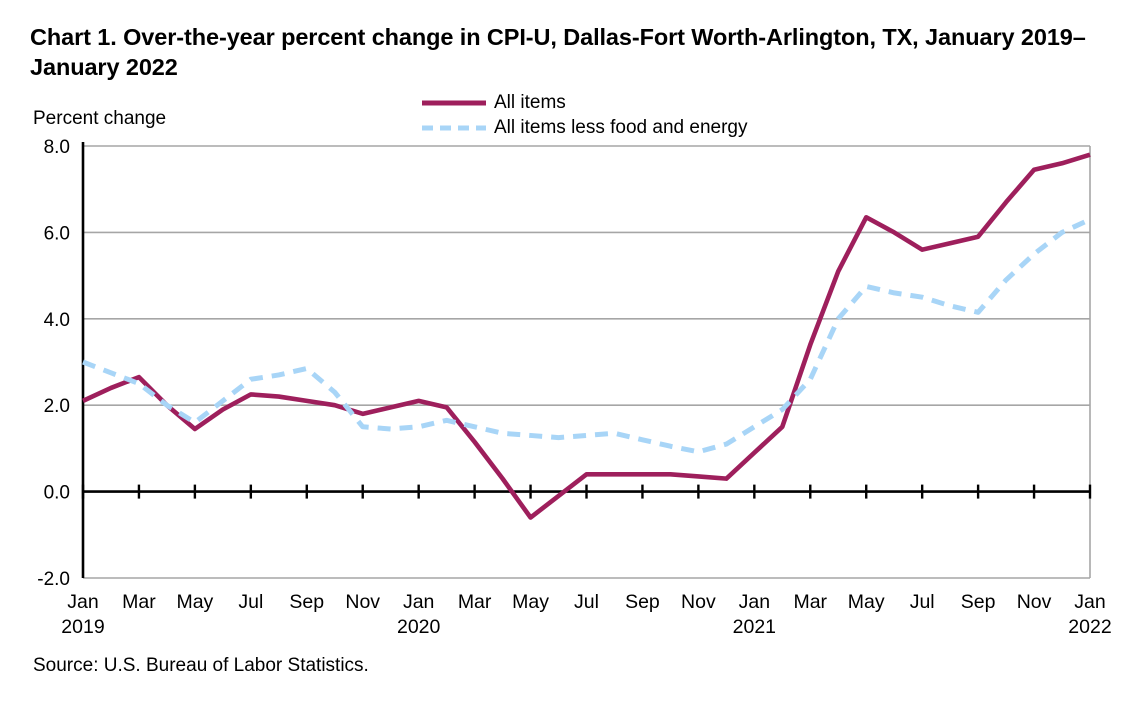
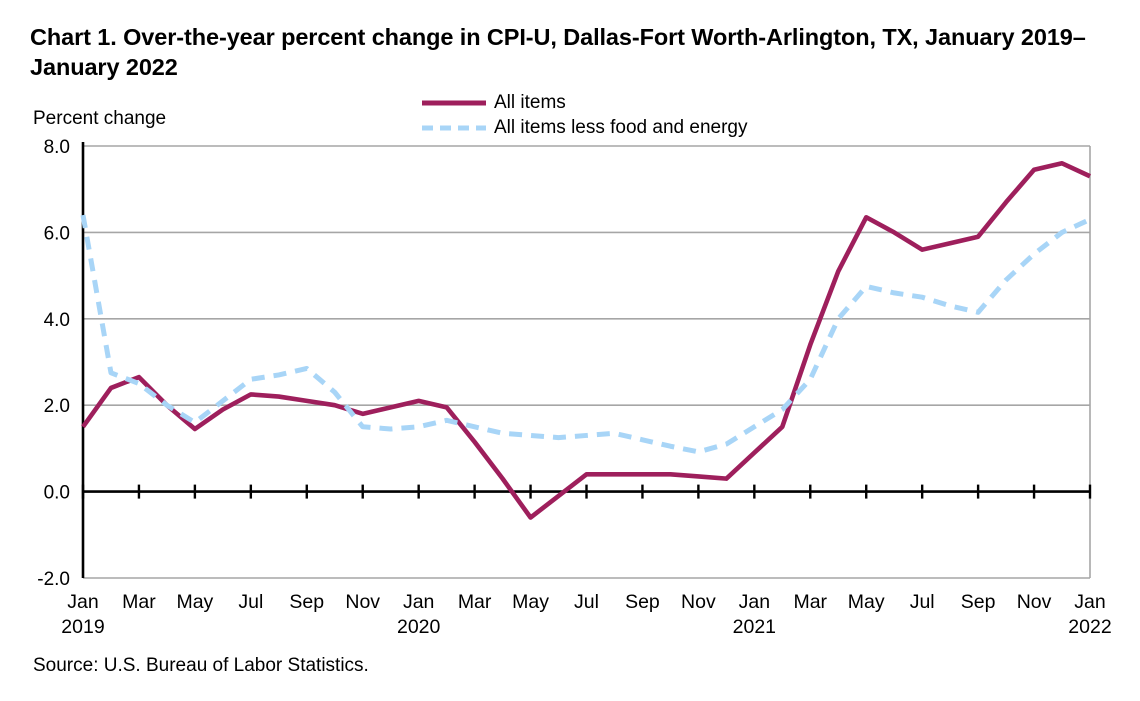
All items/Jan 2019: 2.1 -> 1.5
All items less food and energy/Jan 2019: 3.0 -> 6.4
All items/Jan 2022: 7.8 -> 7.3
